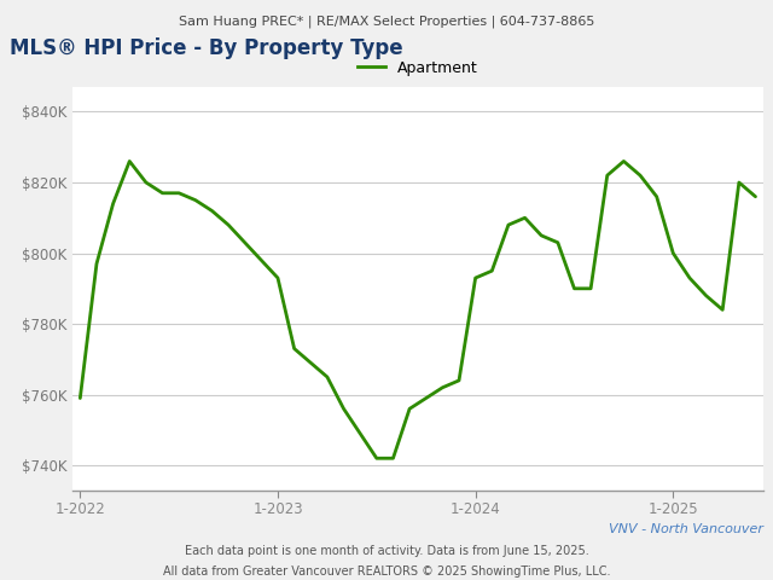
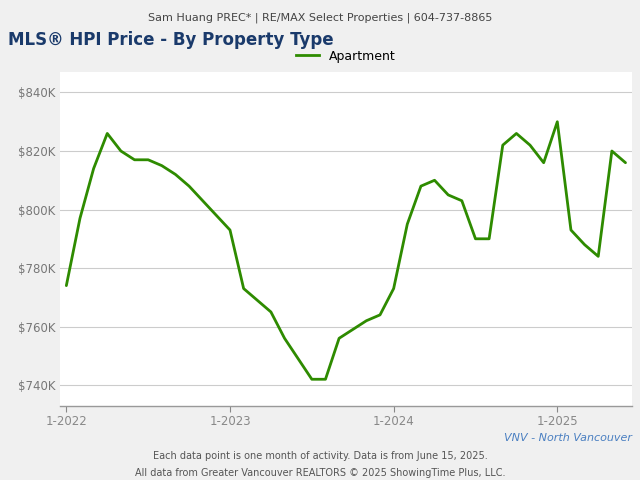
1-2022: $759K -> $774K
1-2024: $793K -> $773K
1-2025: $800K -> $830K
